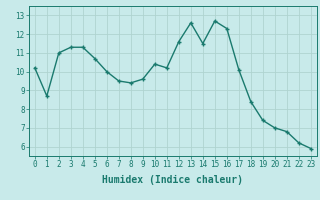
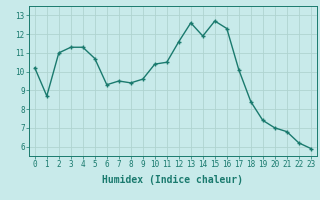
6: 10.0 -> 9.3
11: 10.2 -> 10.5
14: 11.5 -> 11.9
